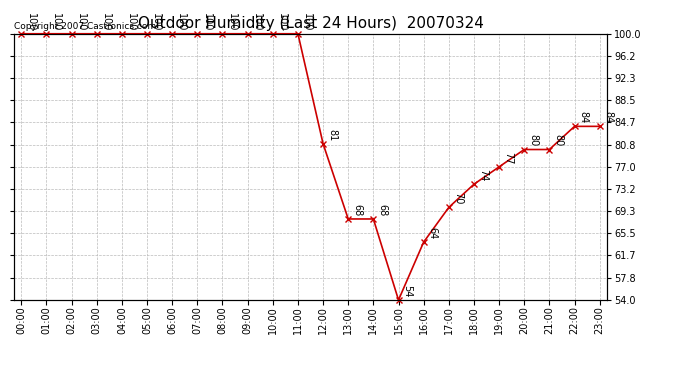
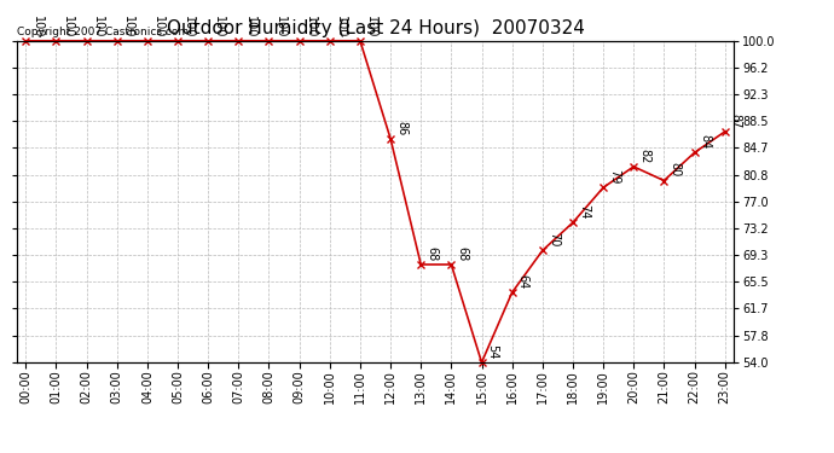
12:00: 81 -> 86
19:00: 77 -> 79
20:00: 80 -> 82
23:00: 84 -> 87
